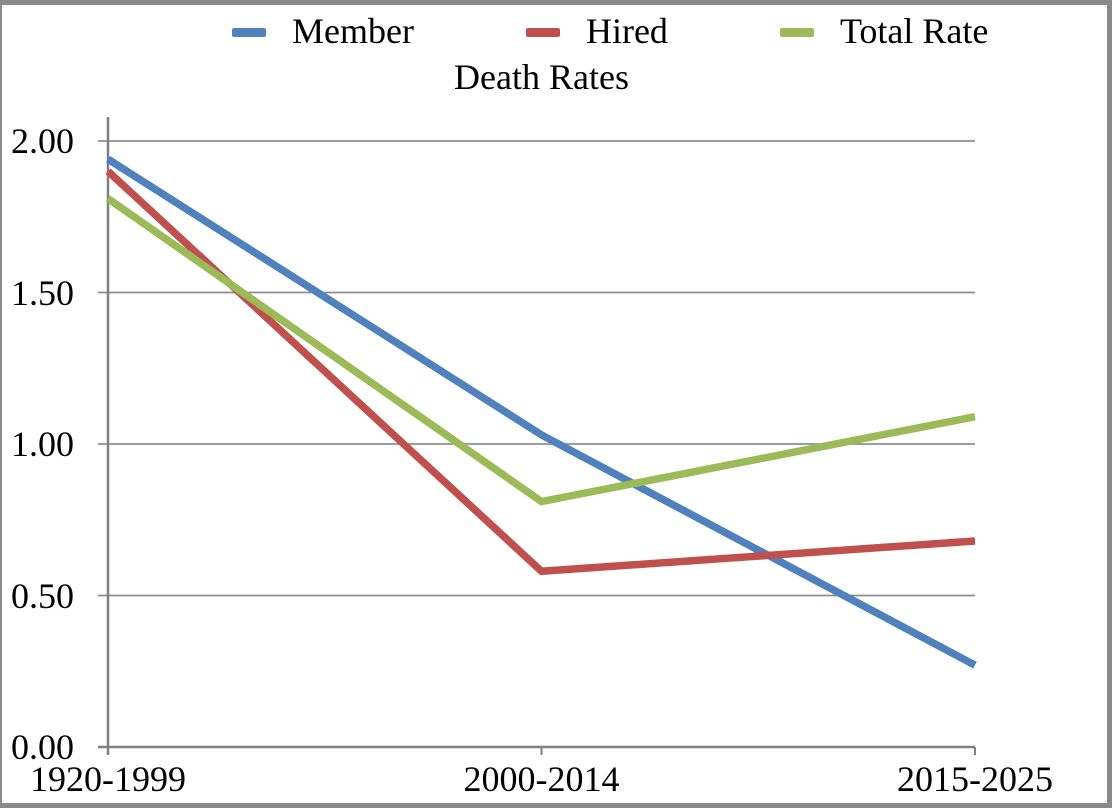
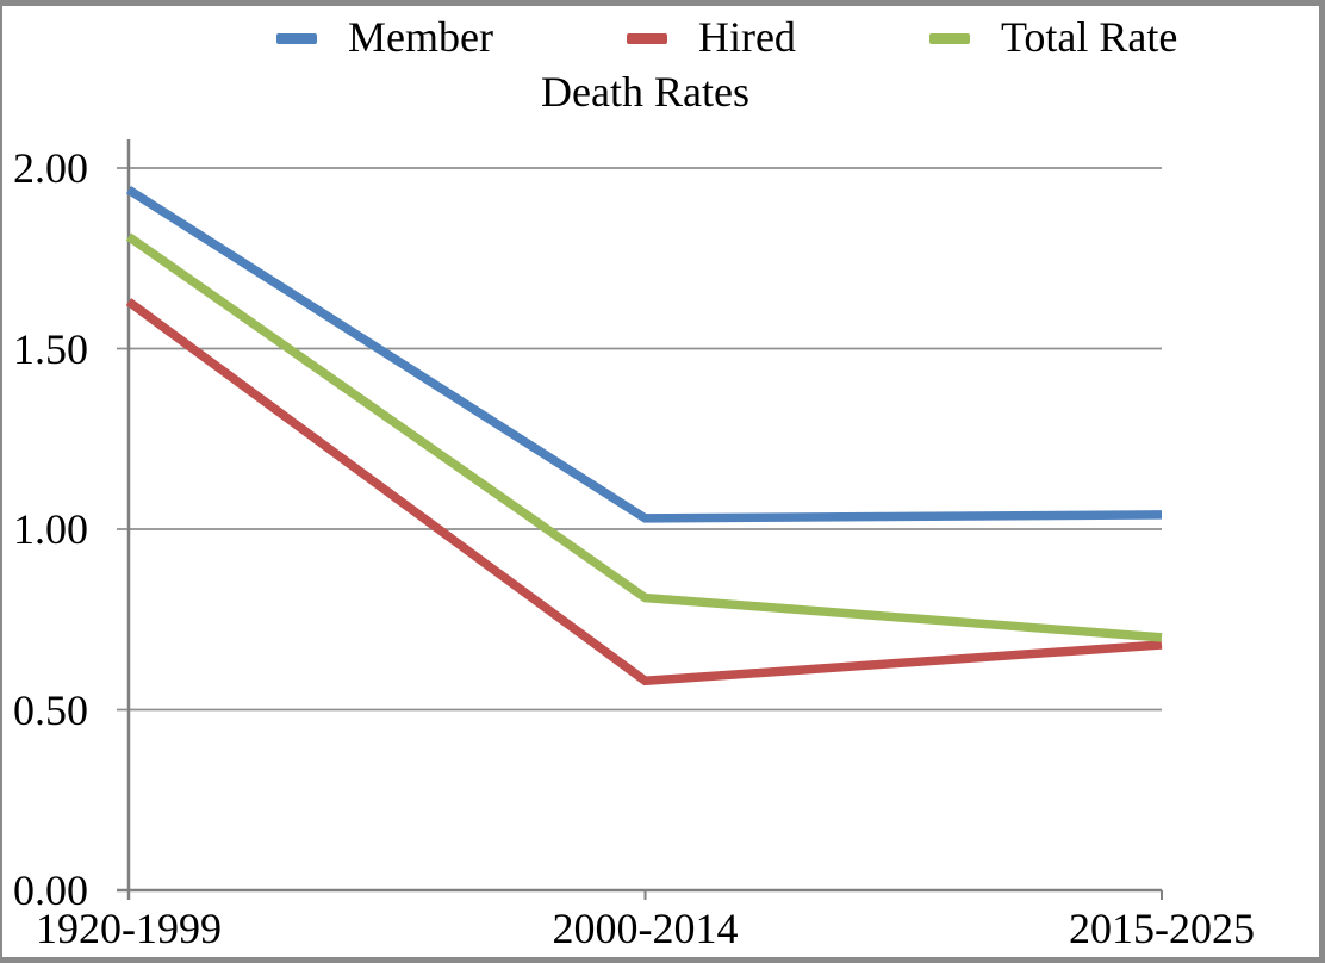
Hired/1920-1999: 1.90 -> 1.63
Member/2015-2025: 0.27 -> 1.04
Total Rate/2015-2025: 1.09 -> 0.70
